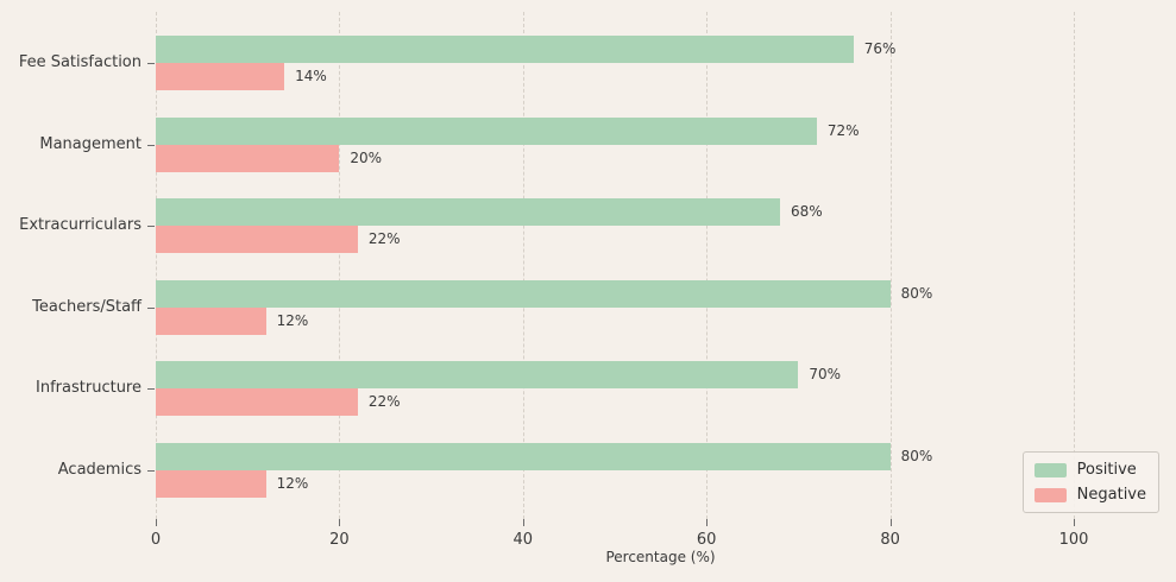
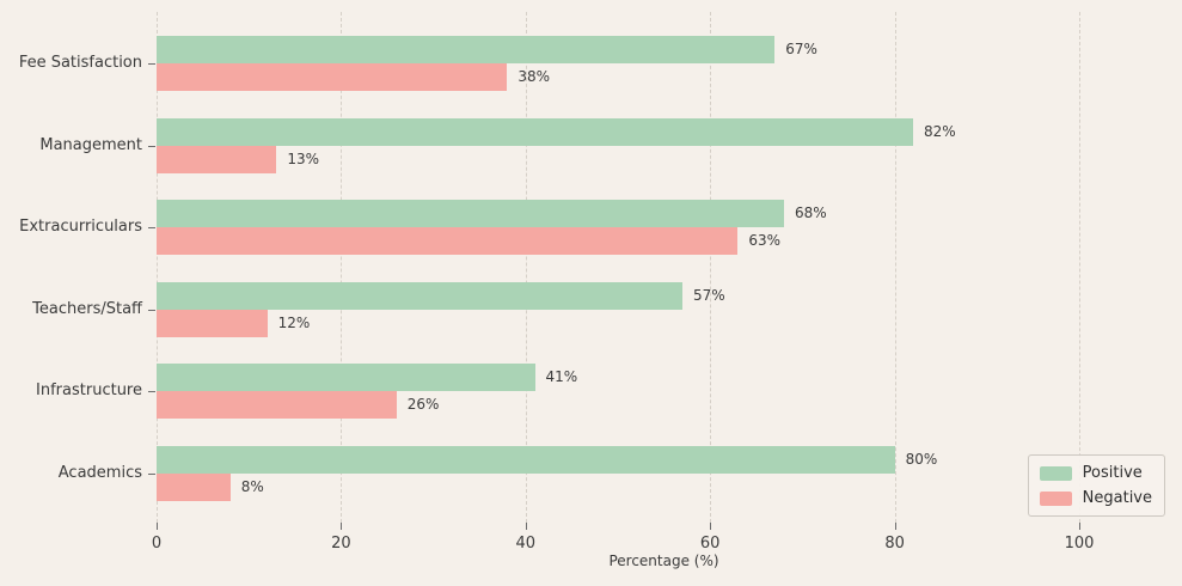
Positive/Fee Satisfaction: 76% -> 67%
Negative/Fee Satisfaction: 14% -> 38%
Positive/Management: 72% -> 82%
Negative/Management: 20% -> 13%
Negative/Extracurriculars: 22% -> 63%
Positive/Teachers/Staff: 80% -> 57%
Positive/Infrastructure: 70% -> 41%
Negative/Infrastructure: 22% -> 26%
Negative/Academics: 12% -> 8%
